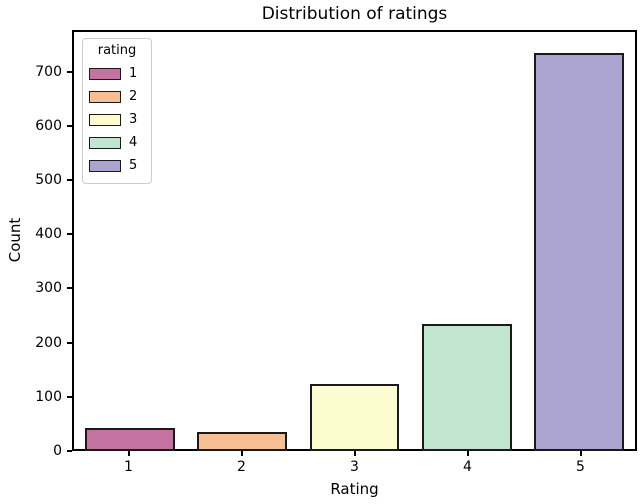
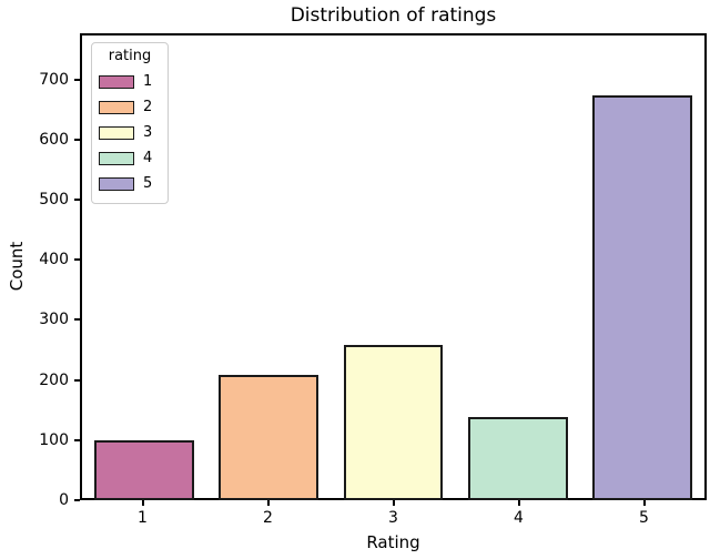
1: 40 -> 100
2: 40 -> 210
3: 120 -> 260
4: 240 -> 140
5: 740 -> 680
